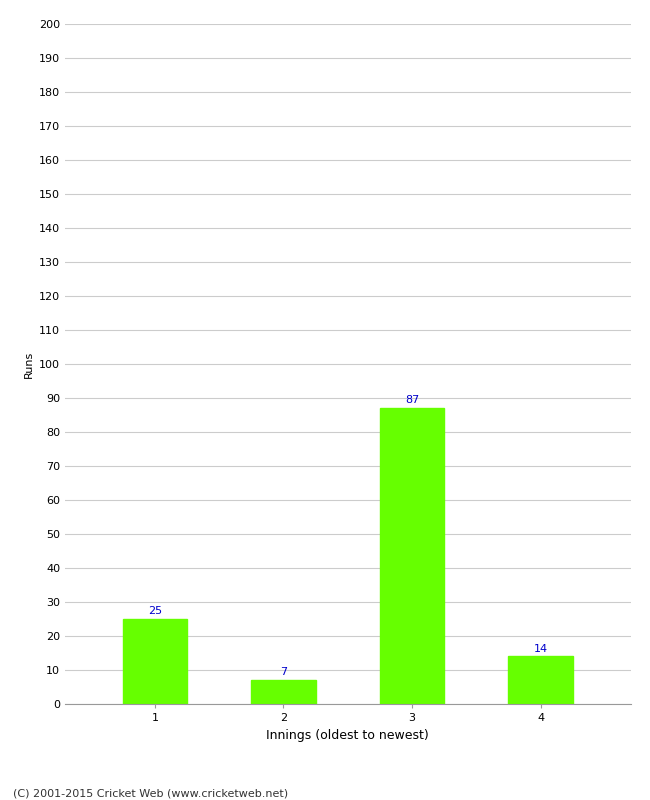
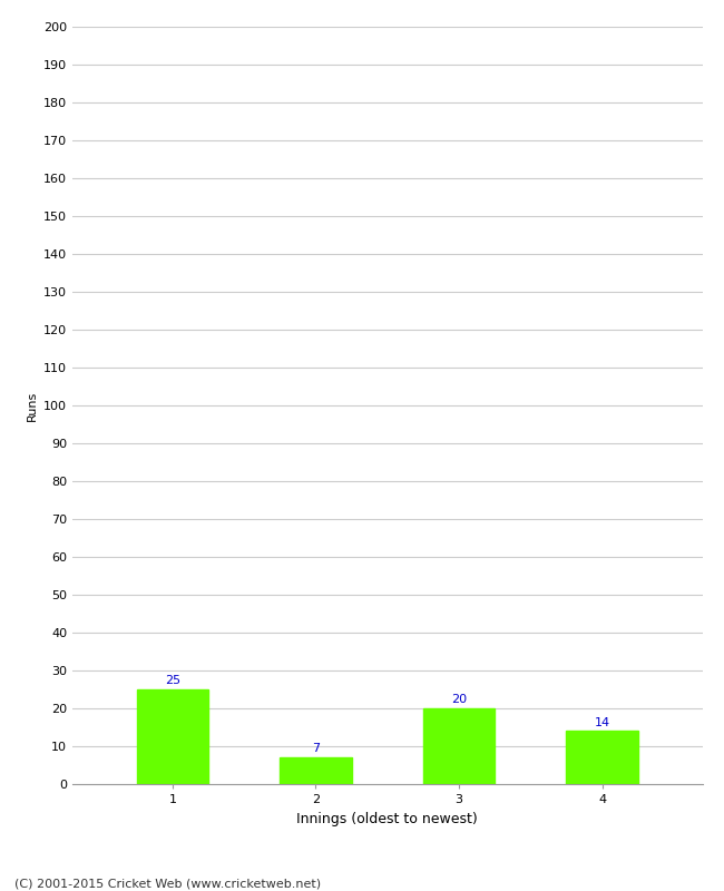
3: 87 -> 20
